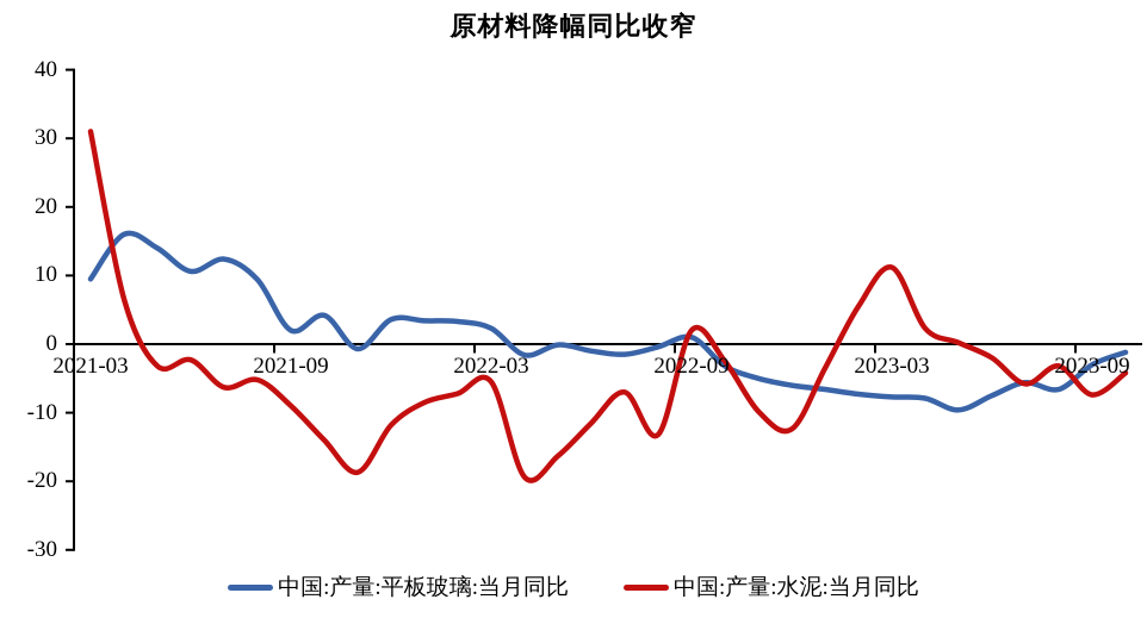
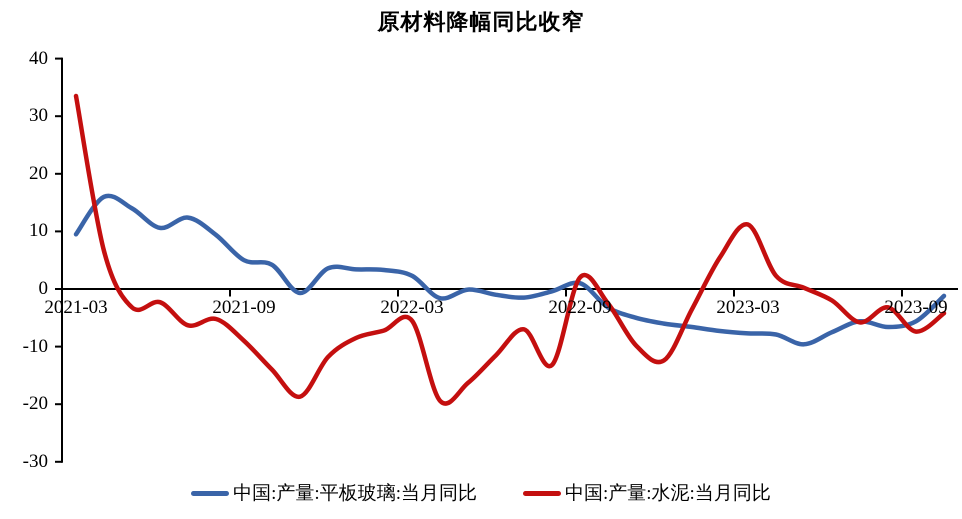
中国:产量:水泥:当月同比/2021-03: 31 -> 34
中国:产量:平板玻璃:当月同比/2021-09: 2 -> 5
中国:产量:平板玻璃:当月同比/2023-09: -3 -> -6
